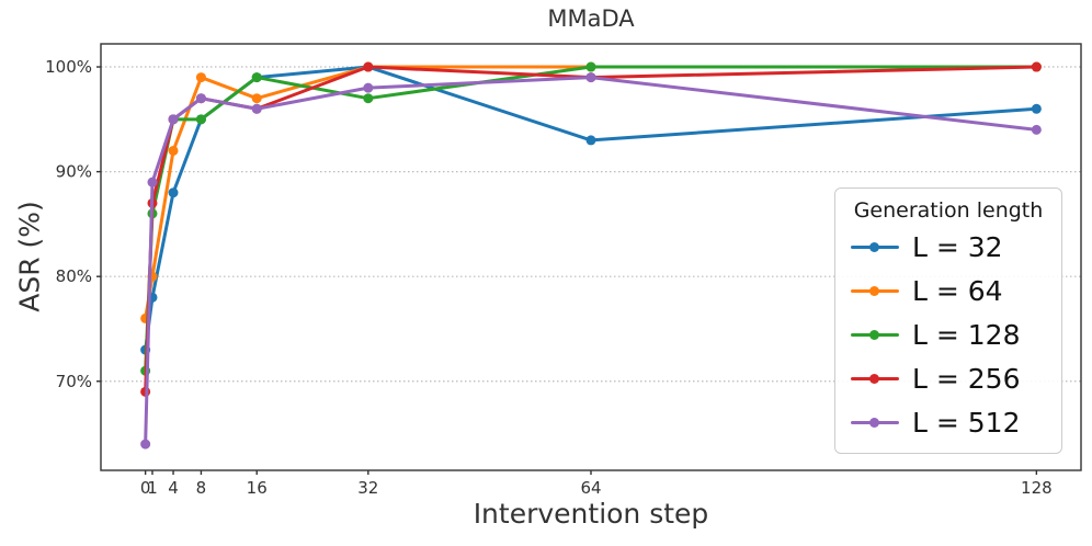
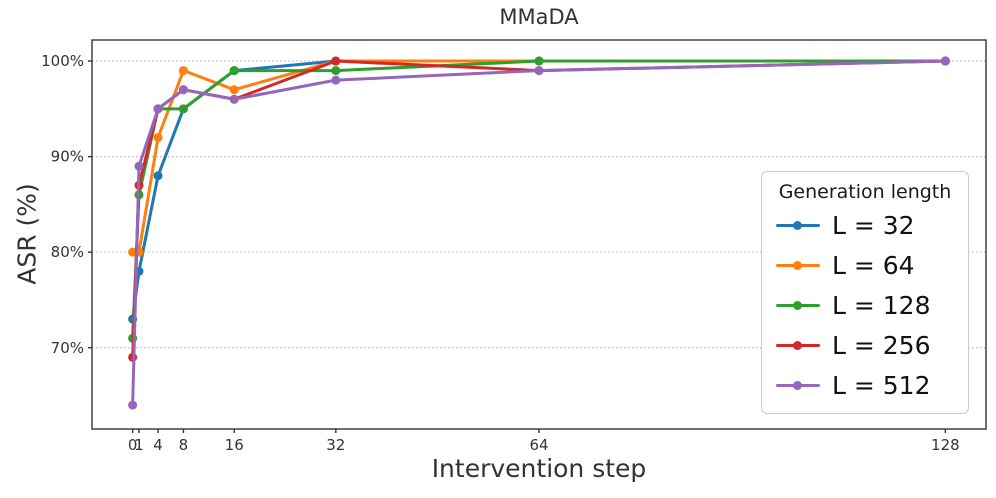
L = 64/0: 76% -> 80%
L = 128/32: 97% -> 99%
L = 32/64: 93% -> 100%
L = 32/128: 96% -> 100%
L = 512/128: 94% -> 100%
